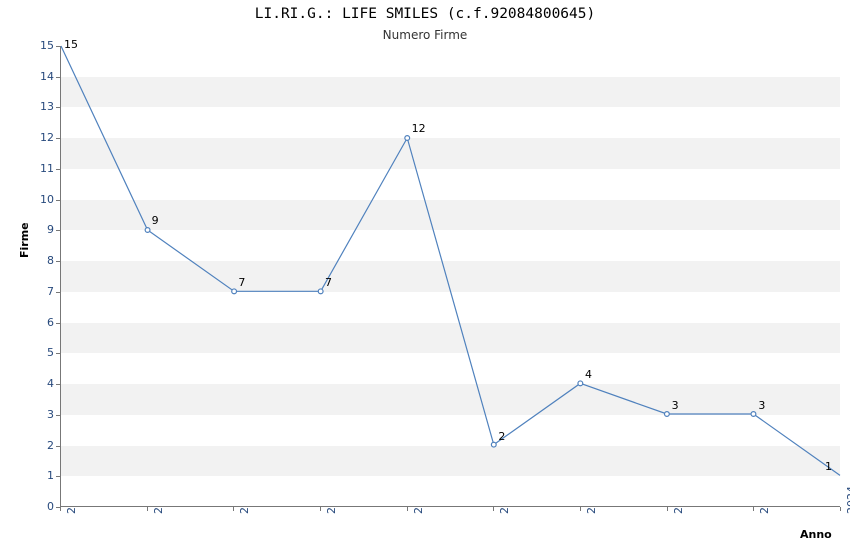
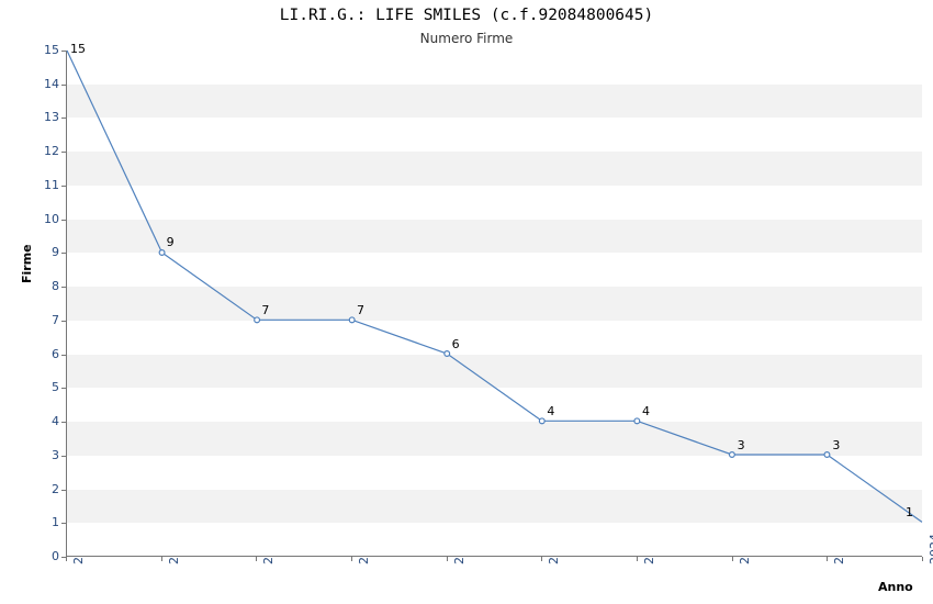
2019: 12 -> 6
2020: 2 -> 4
